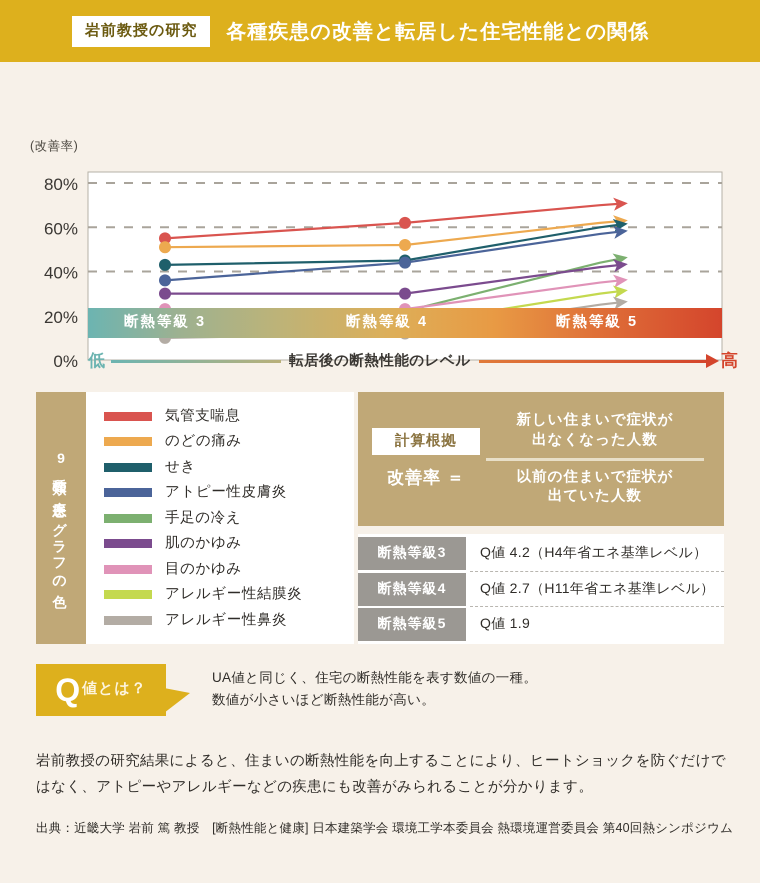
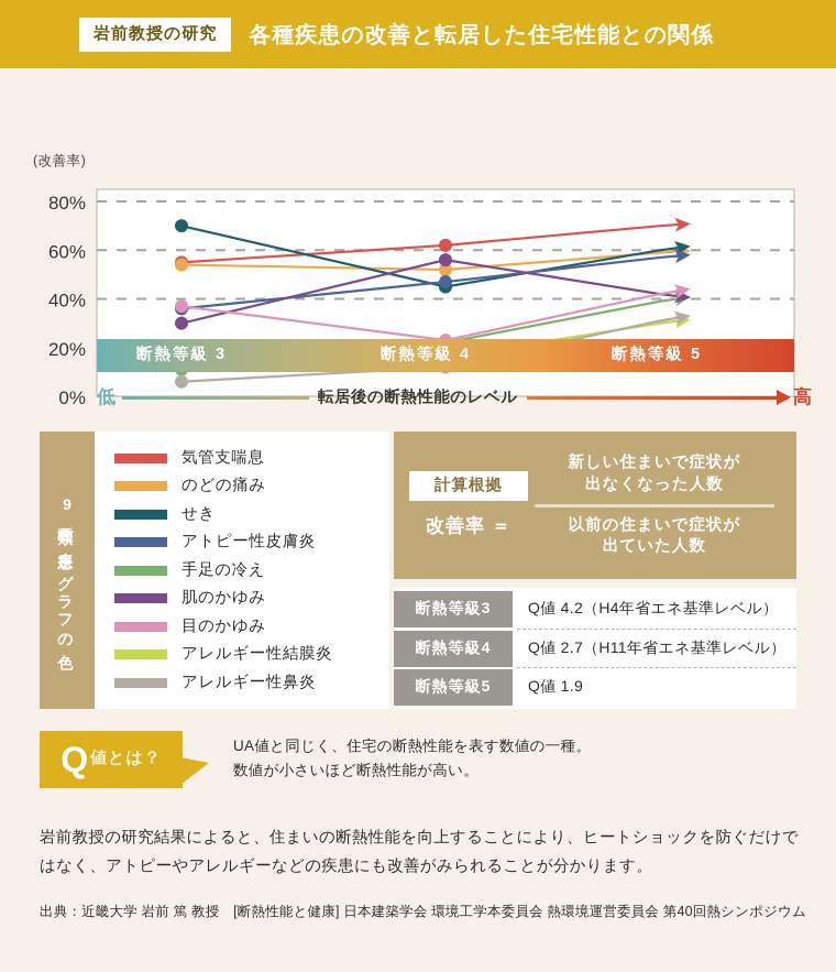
のどの痛み/断熱等級 3: 51% -> 54%
せき/断熱等級 3: 43% -> 70%
目のかゆみ/断熱等級 3: 23% -> 37%
アレルギー性鼻炎/断熱等級 3: 10% -> 6%
アトピー性皮膚炎/断熱等級 4: 44% -> 47%
肌のかゆみ/断熱等級 4: 30% -> 56%
のどの痛み/断熱等級 5: 62% -> 59%
手足の冷え/断熱等級 5: 44% -> 39%
目のかゆみ/断熱等級 5: 35% -> 42%
アレルギー性鼻炎/断熱等級 5: 25% -> 31%
